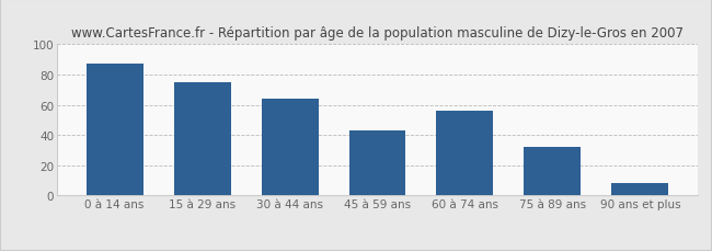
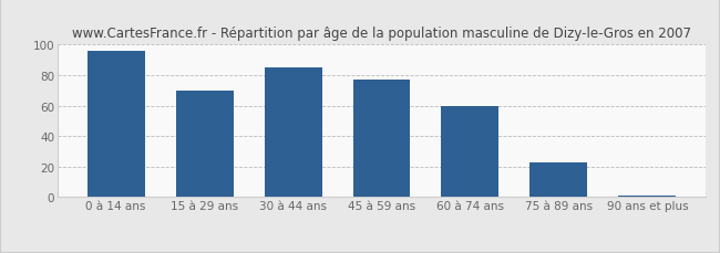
0 à 14 ans: 87 -> 96
15 à 29 ans: 75 -> 70
30 à 44 ans: 64 -> 85
45 à 59 ans: 43 -> 77
60 à 74 ans: 56 -> 60
75 à 89 ans: 32 -> 23
90 ans et plus: 8 -> 1
